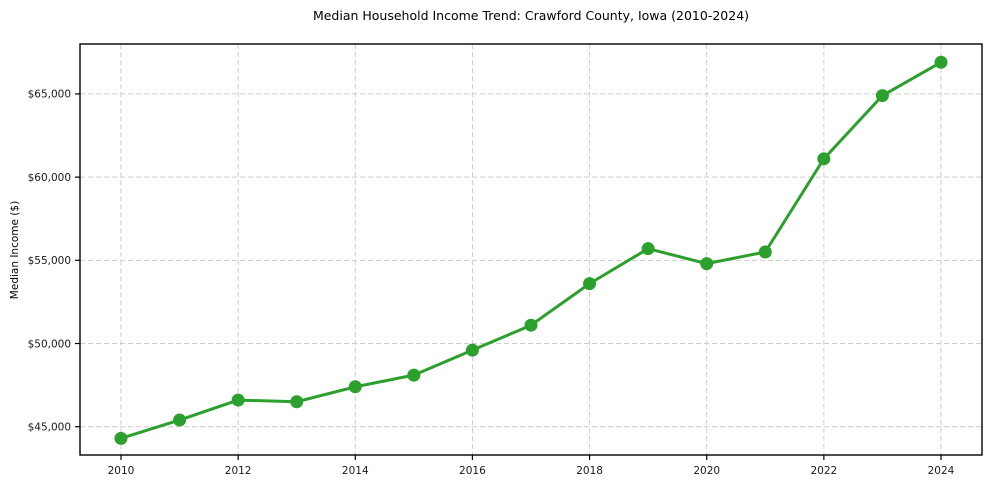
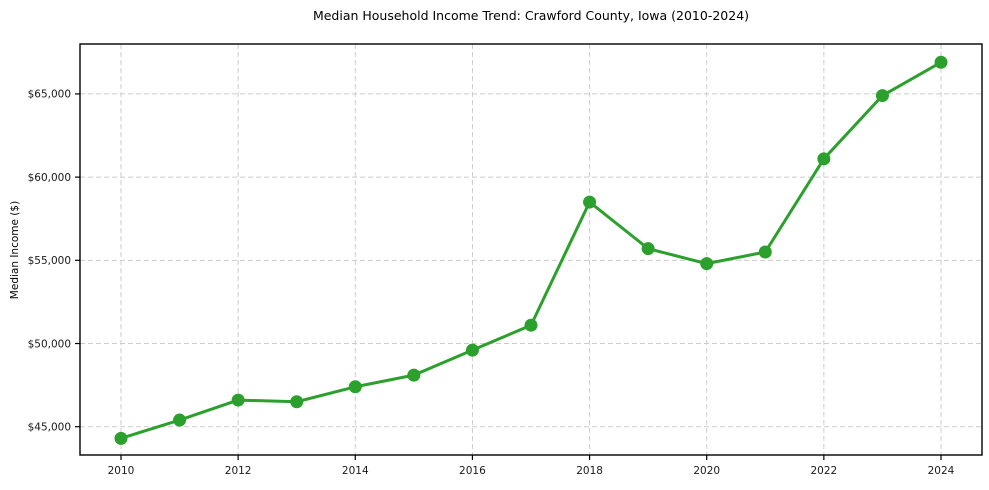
2018: $53600 -> $58500
